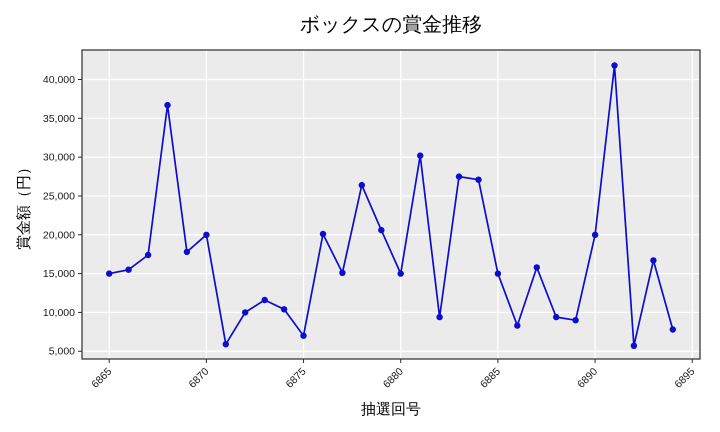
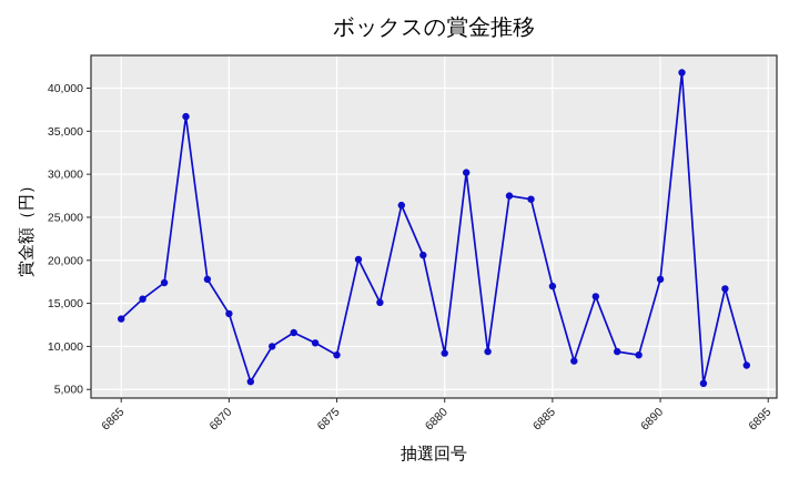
6865: 15000 -> 13000
6870: 20000 -> 14000
6875: 7000 -> 9000
6880: 15000 -> 9000
6885: 15000 -> 17000
6890: 20000 -> 18000
